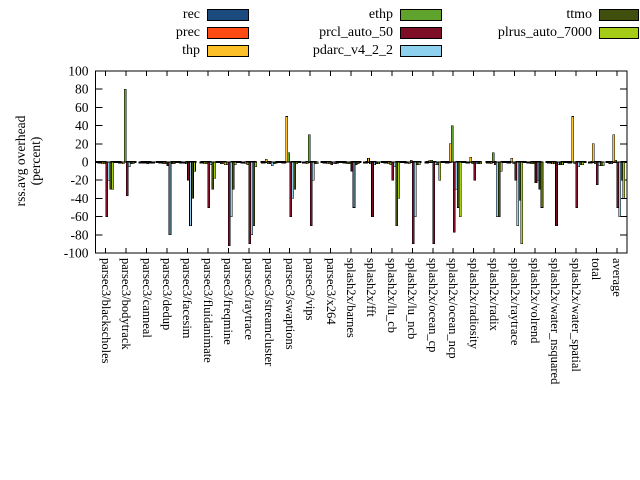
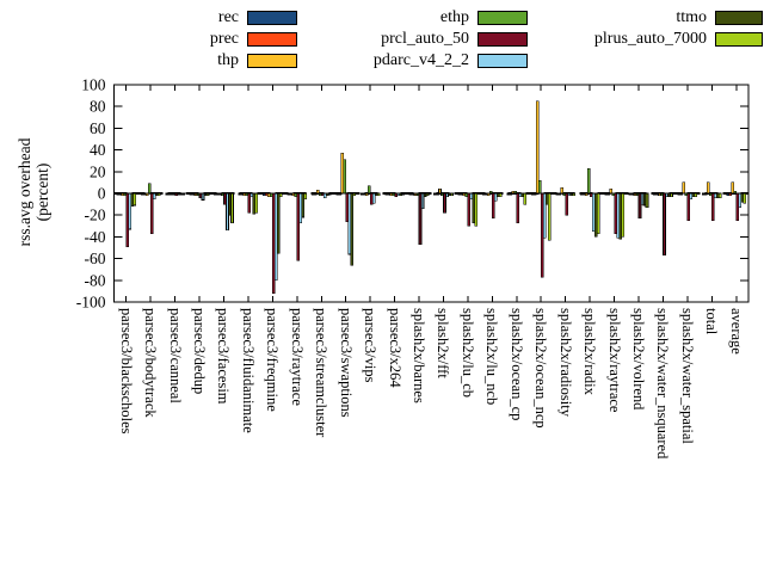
prcl_auto_50/parsec3/blackscholes: -60 -> -50
pdarc_v4_2_2/parsec3/blackscholes: -20 -> -30
ttmo/parsec3/blackscholes: -30 -> -10
plrus_auto_7000/parsec3/blackscholes: -30 -> -10
ethp/parsec3/bodytrack: 80 -> 10
pdarc_v4_2_2/parsec3/dedup: -80 -> -10
prcl_auto_50/parsec3/facesim: -20 -> -10
pdarc_v4_2_2/parsec3/facesim: -70 -> -30
ttmo/parsec3/facesim: -40 -> -20
plrus_auto_7000/parsec3/facesim: -10 -> -30
prcl_auto_50/parsec3/fluidanimate: -50 -> -20
ttmo/parsec3/fluidanimate: -30 -> -20
pdarc_v4_2_2/parsec3/freqmine: -60 -> -80
ttmo/parsec3/freqmine: -30 -> -60
prcl_auto_50/parsec3/raytrace: -90 -> -60
pdarc_v4_2_2/parsec3/raytrace: -80 -> -30
ttmo/parsec3/raytrace: -70 -> -20
thp/parsec3/swaptions: 50 -> 40
ethp/parsec3/swaptions: 10 -> 30
prcl_auto_50/parsec3/swaptions: -60 -> -30
pdarc_v4_2_2/parsec3/swaptions: -40 -> -60
ttmo/parsec3/swaptions: -30 -> -70
ethp/parsec3/vips: 30 -> 10
prcl_auto_50/parsec3/vips: -70 -> -10
pdarc_v4_2_2/parsec3/vips: -20 -> -10
prcl_auto_50/splash2x/barnes: -10 -> -50
pdarc_v4_2_2/splash2x/barnes: -50 -> -10
prcl_auto_50/splash2x/fft: -60 -> -20
prcl_auto_50/splash2x/lu_cb: -20 -> -30
ttmo/splash2x/lu_cb: -70 -> -30
plrus_auto_7000/splash2x/lu_cb: -40 -> -30
prcl_auto_50/splash2x/lu_ncb: -90 -> -20
pdarc_v4_2_2/splash2x/lu_ncb: -60 -> -10
prcl_auto_50/splash2x/ocean_cp: -90 -> -30
plrus_auto_7000/splash2x/ocean_cp: -20 -> -10
thp/splash2x/ocean_ncp: 20 -> 80
ethp/splash2x/ocean_ncp: 40 -> 10
pdarc_v4_2_2/splash2x/ocean_ncp: -30 -> -40
ttmo/splash2x/ocean_ncp: -50 -> -10
plrus_auto_7000/splash2x/ocean_ncp: -60 -> -40
ethp/splash2x/radix: 10 -> 20
pdarc_v4_2_2/splash2x/radix: -60 -> -40
ttmo/splash2x/radix: -60 -> -40
plrus_auto_7000/splash2x/radix: -10 -> -40
prcl_auto_50/splash2x/raytrace: -20 -> -40
pdarc_v4_2_2/splash2x/raytrace: -70 -> -40
plrus_auto_7000/splash2x/raytrace: -90 -> -40
pdarc_v4_2_2/splash2x/volrend: -20 -> -10
ttmo/splash2x/volrend: -30 -> -10
plrus_auto_7000/splash2x/volrend: -50 -> -10
prcl_auto_50/splash2x/water_nsquared: -70 -> -60
thp/splash2x/water_spatial: 50 -> 10
prcl_auto_50/splash2x/water_spatial: -50 -> -20
thp/total: 20 -> 10
thp/average: 30 -> 10
prcl_auto_50/average: -50 -> -20
pdarc_v4_2_2/average: -60 -> -10
ttmo/average: -20 -> -10
plrus_auto_7000/average: -40 -> -10
